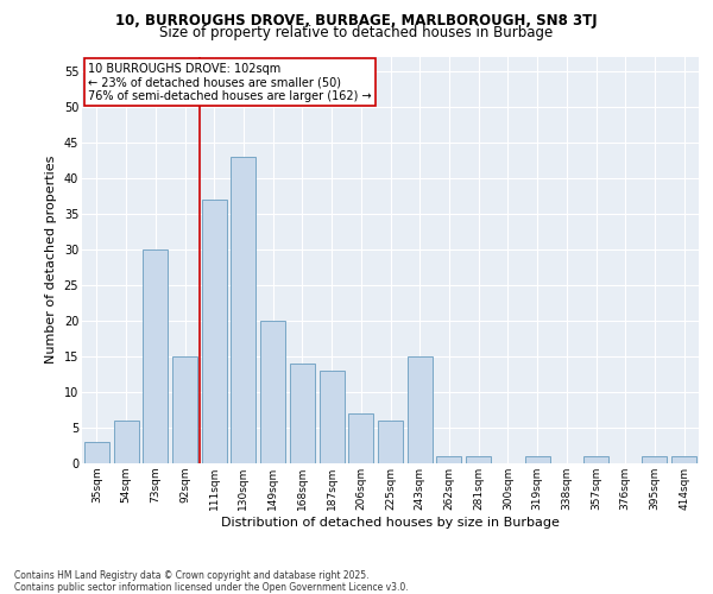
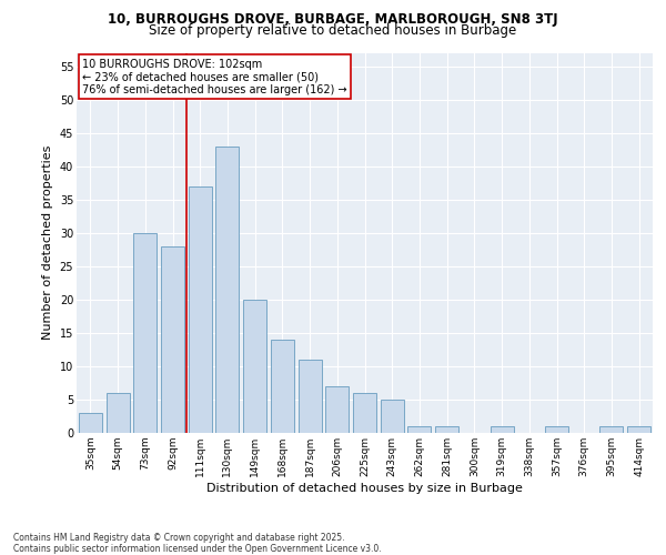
92sqm: 15 -> 28
187sqm: 13 -> 11
243sqm: 15 -> 5
